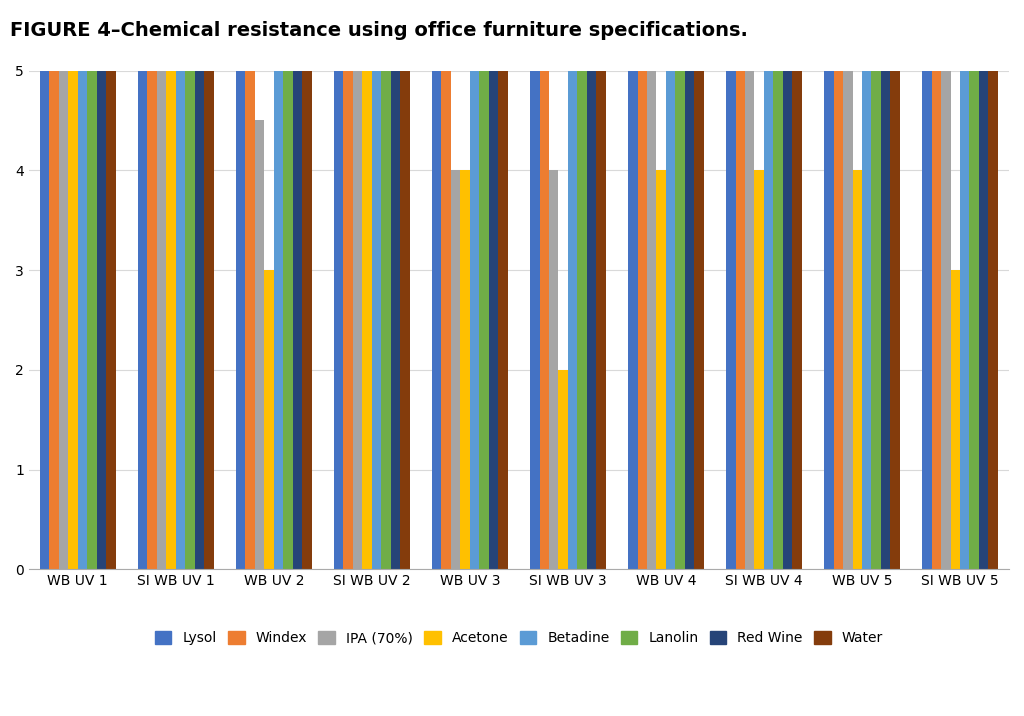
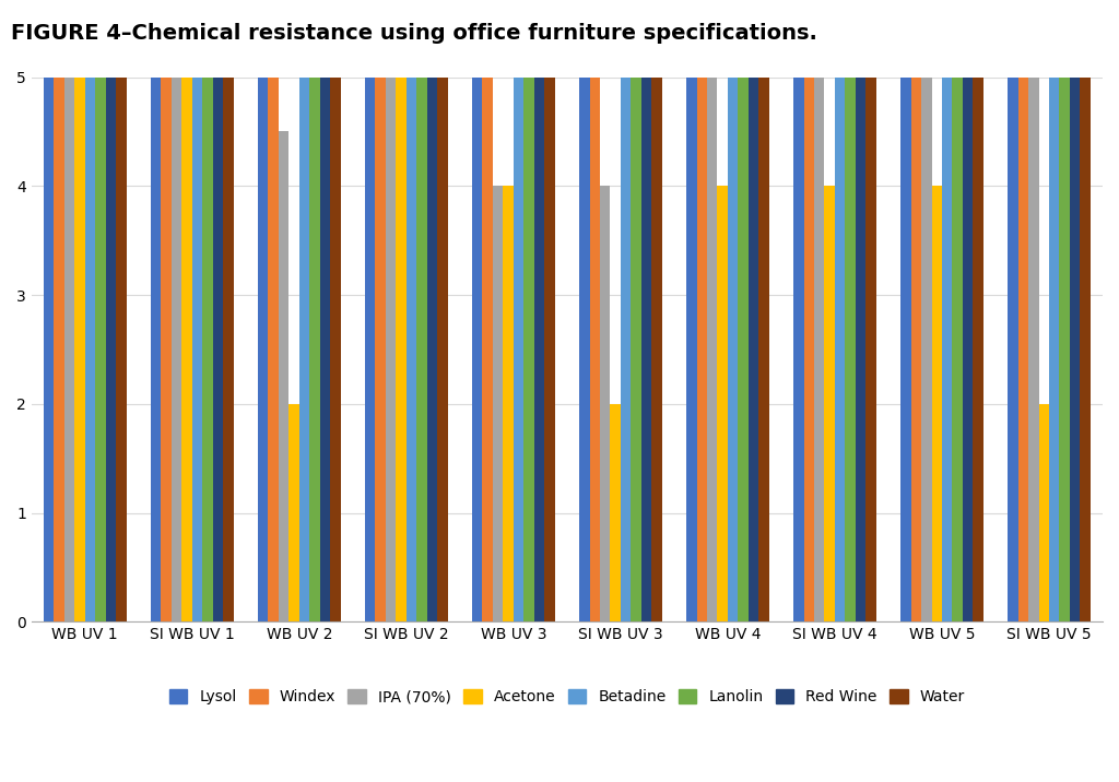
Acetone/WB UV 2: 3 -> 2
Acetone/SI WB UV 5: 3 -> 2
